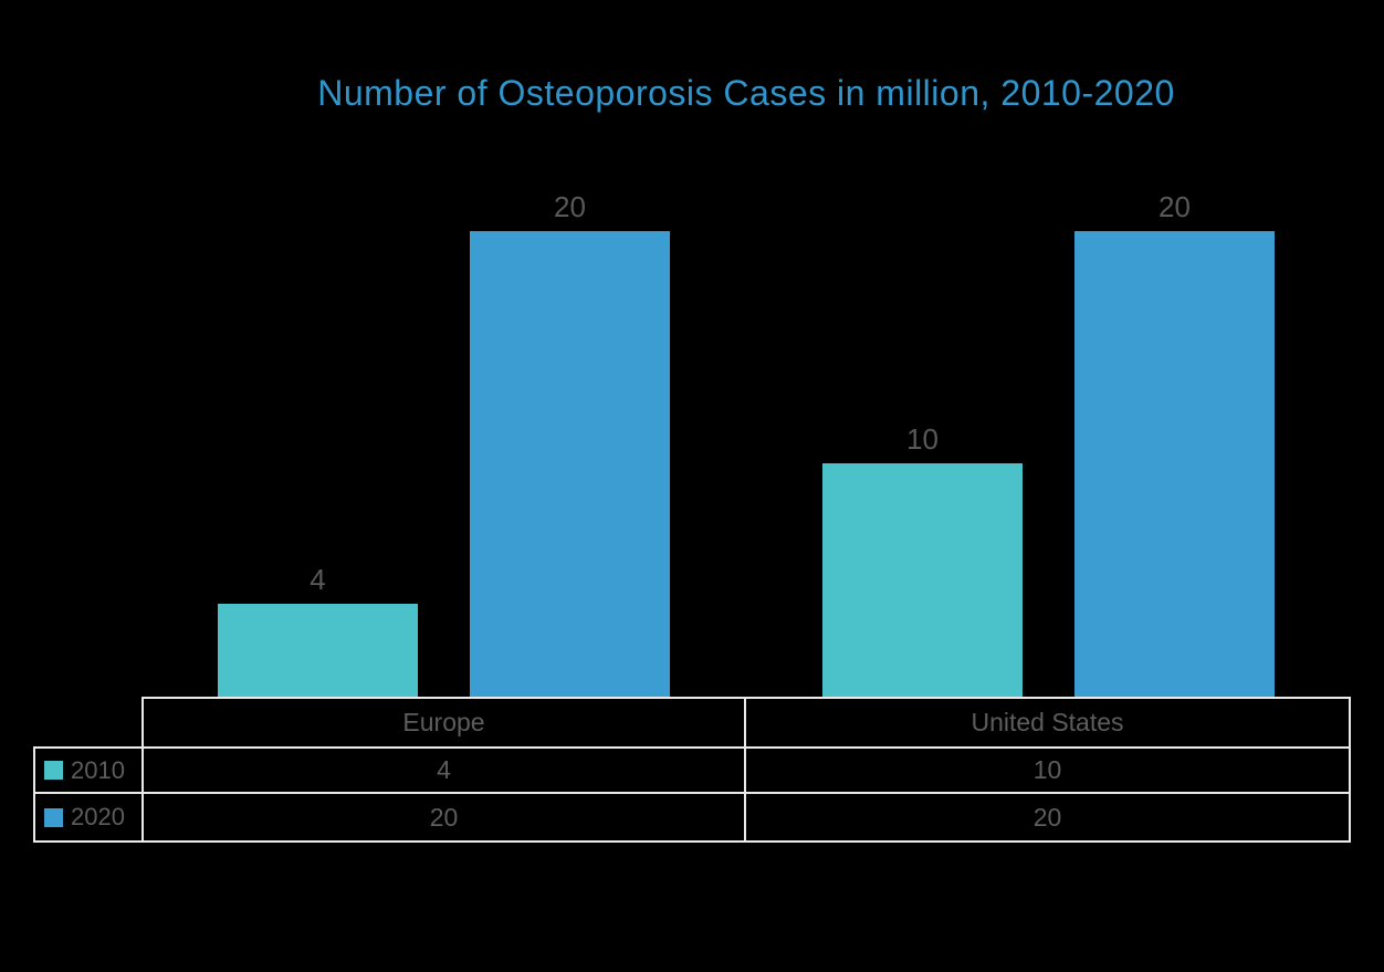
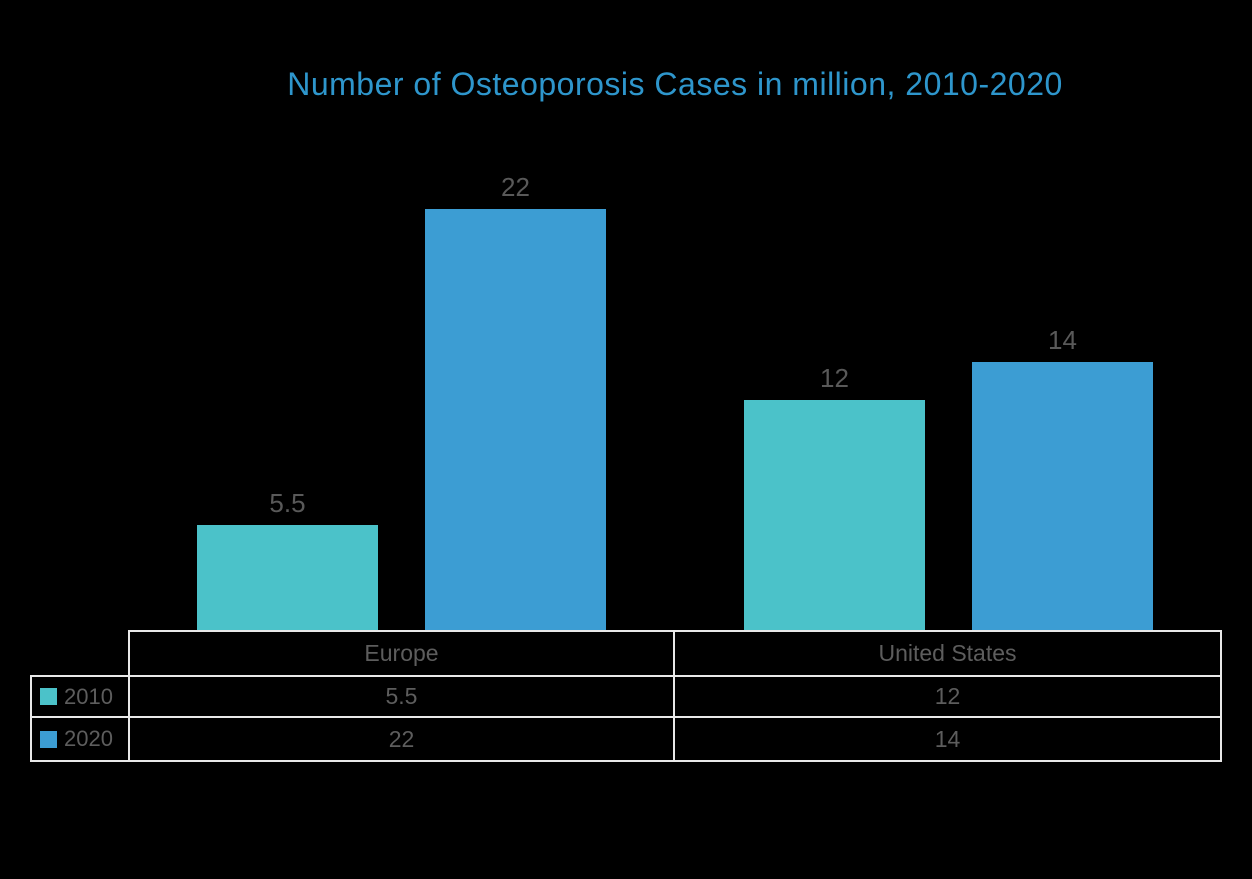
2010/Europe: 4 -> 5.5
2020/Europe: 20 -> 22
2010/United States: 10 -> 12
2020/United States: 20 -> 14
